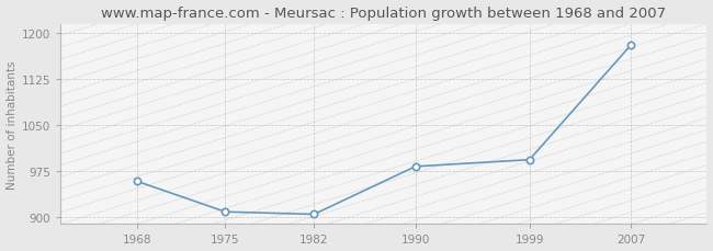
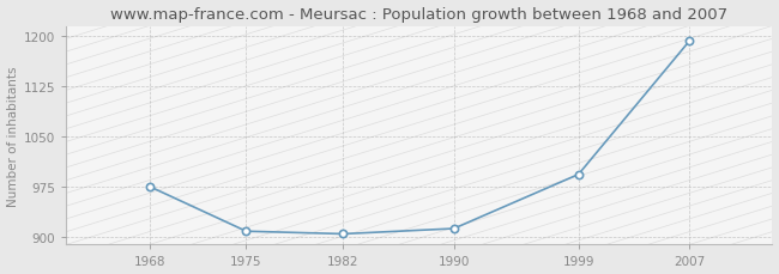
1968: 958 -> 975
1990: 982 -> 912
2007: 1180 -> 1192
